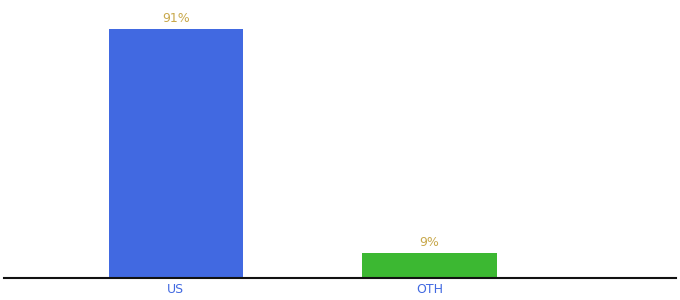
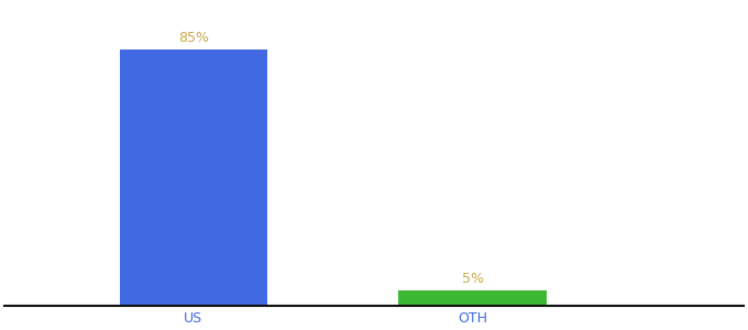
US: 91% -> 85%
OTH: 9% -> 5%
